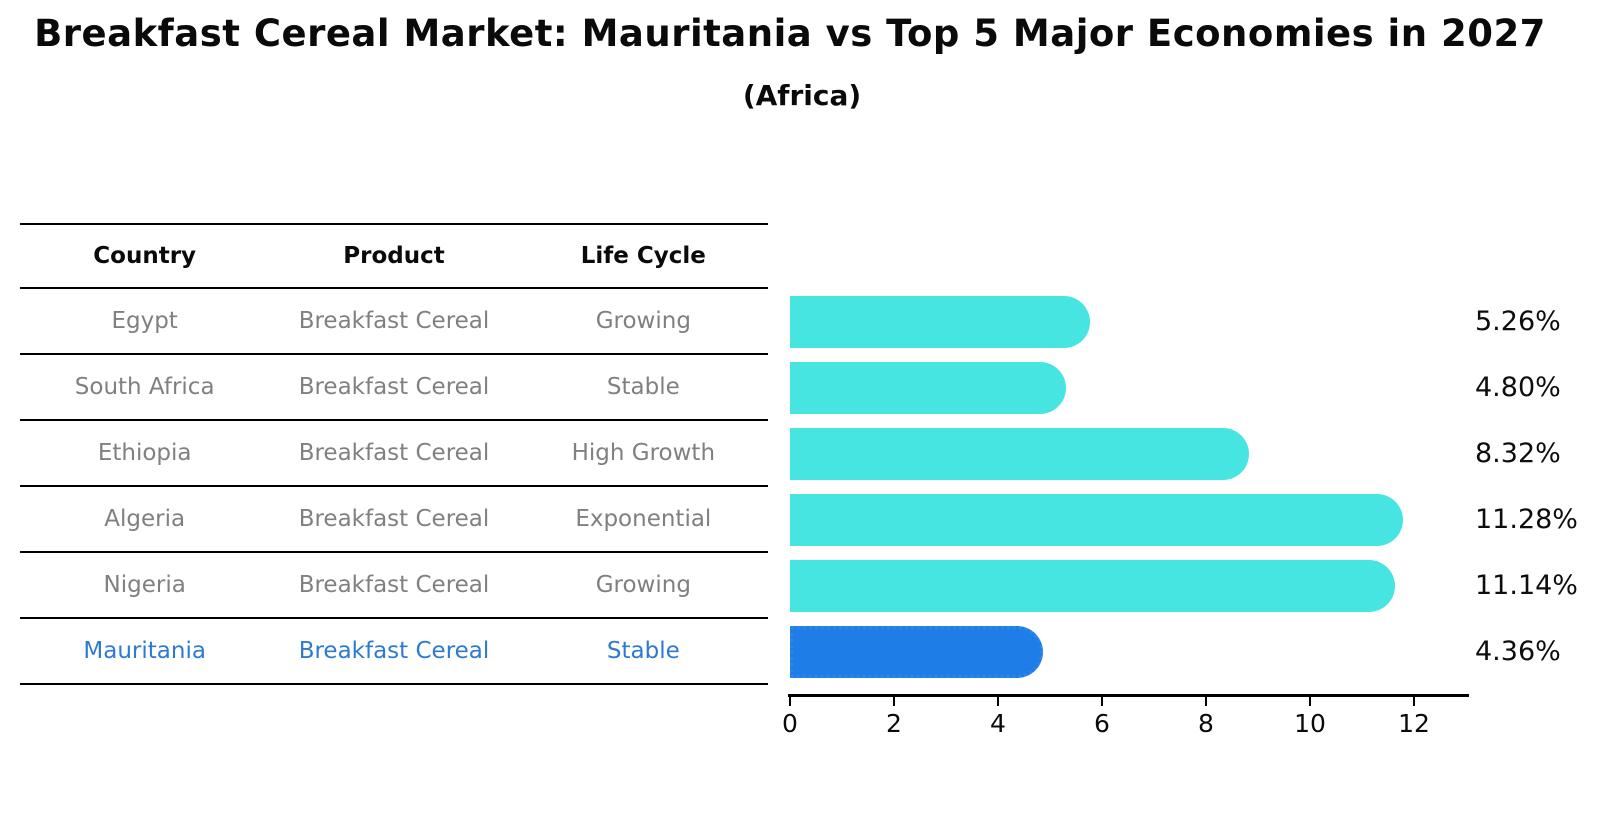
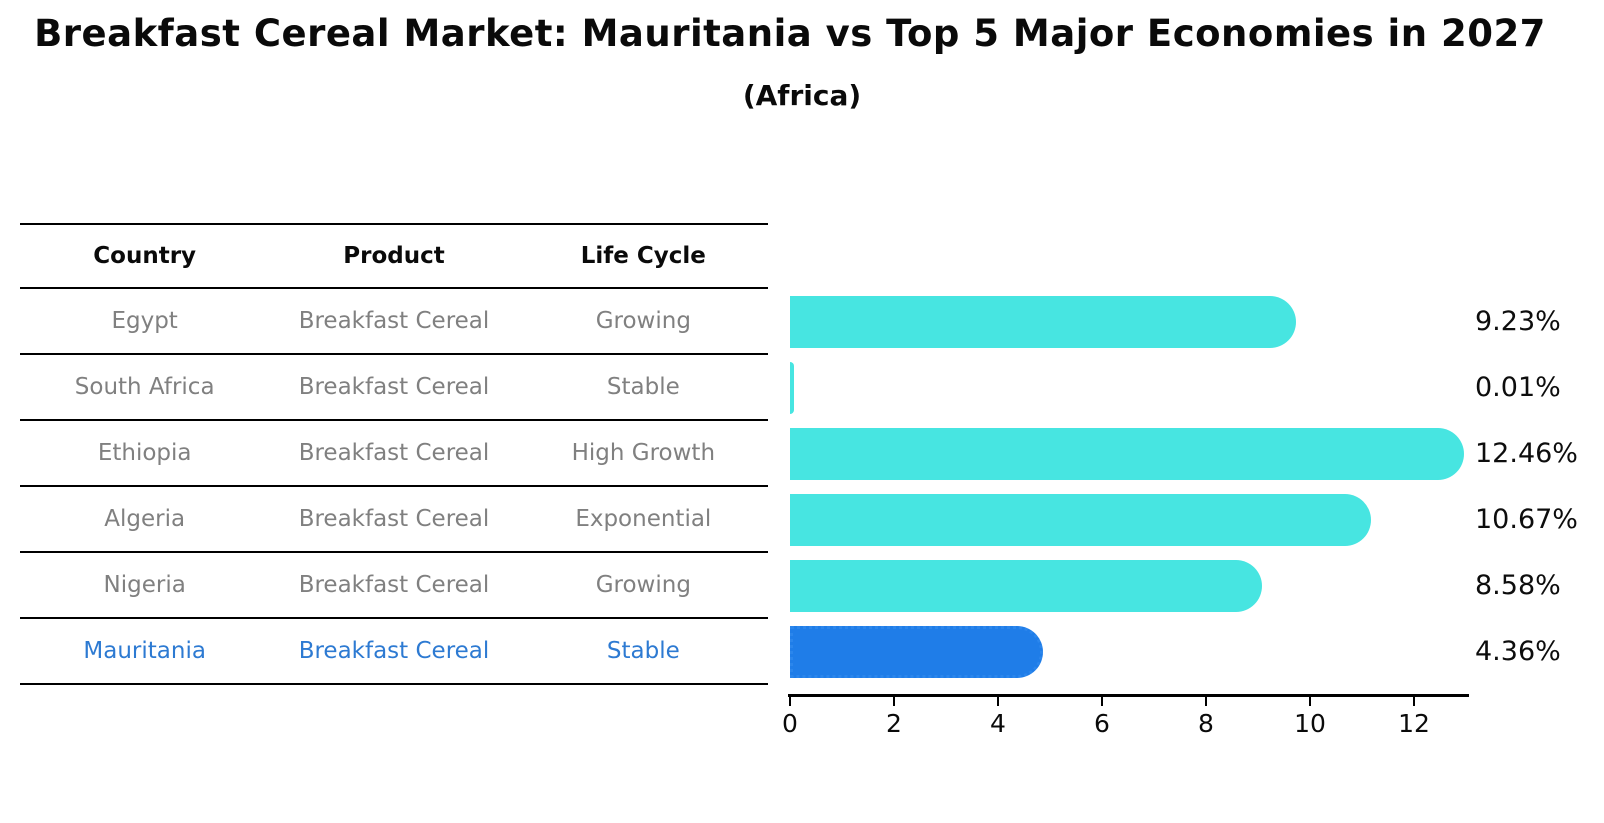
Egypt: 5.26% -> 9.23%
South Africa: 4.80% -> 0.01%
Ethiopia: 8.32% -> 12.46%
Algeria: 11.28% -> 10.67%
Nigeria: 11.14% -> 8.58%
